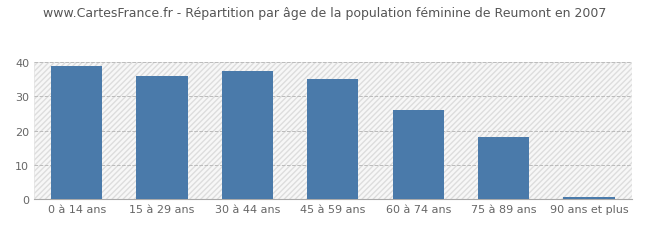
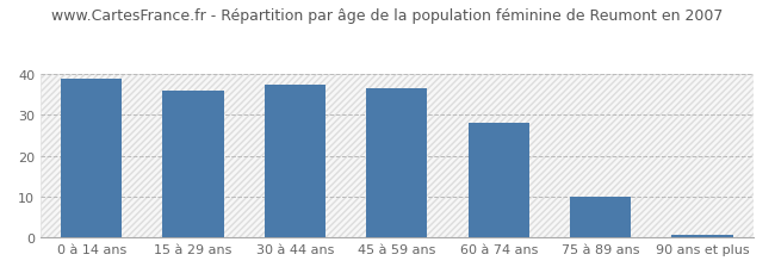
45 à 59 ans: 35.0 -> 36.5
60 à 74 ans: 26.0 -> 28.0
75 à 89 ans: 18.0 -> 10.0
